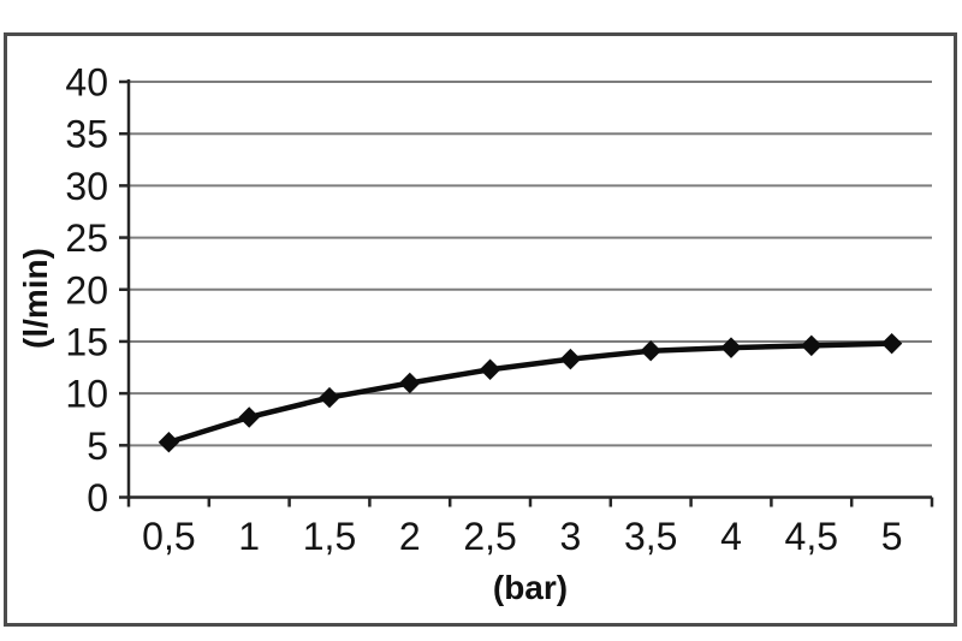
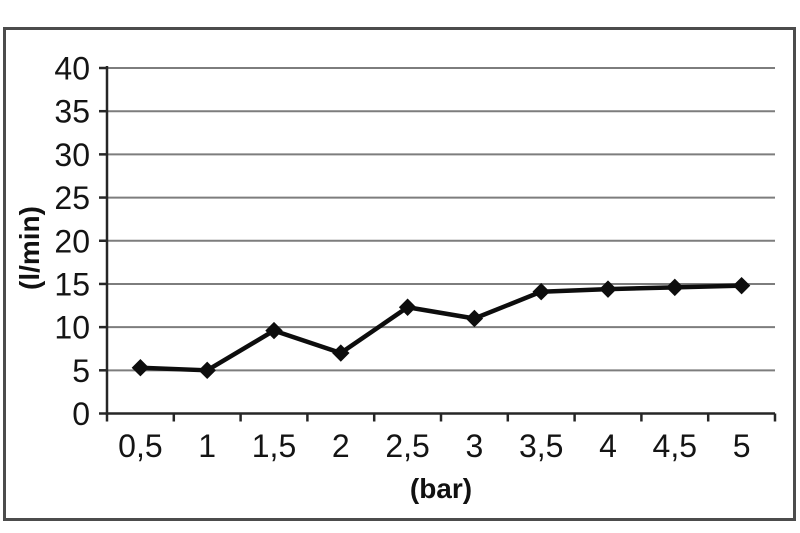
1: 8 -> 5
2: 11 -> 7
3: 13 -> 11
